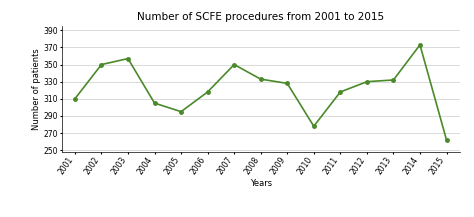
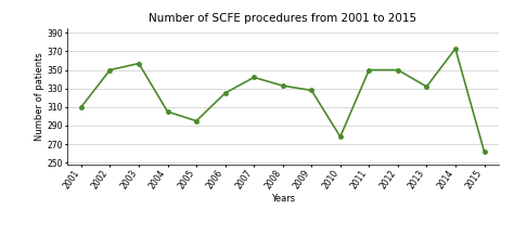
2006: 318 -> 325
2007: 350 -> 342
2011: 318 -> 350
2012: 330 -> 350
